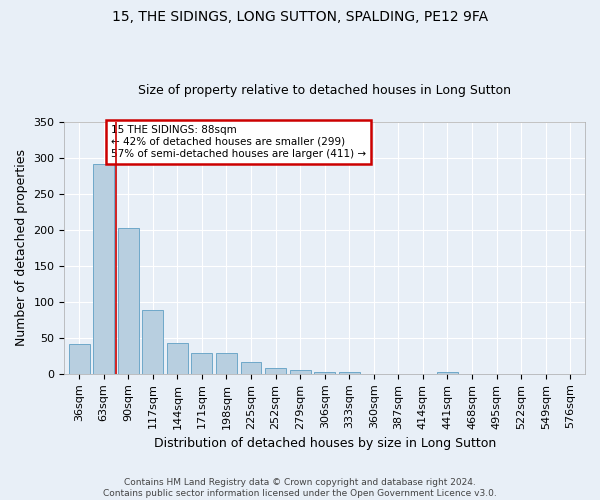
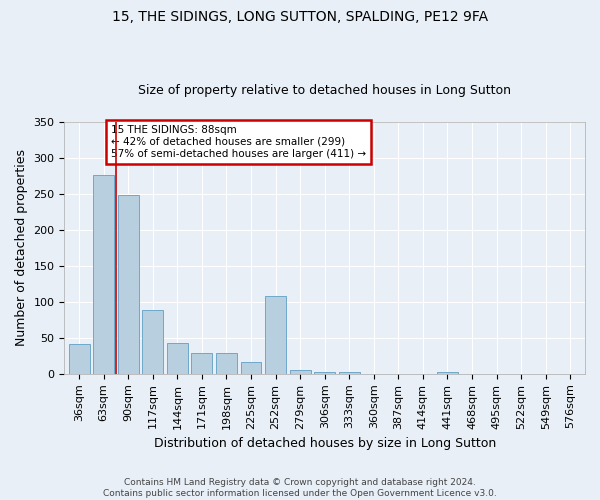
63sqm: 291 -> 276
90sqm: 203 -> 248
252sqm: 8 -> 108
